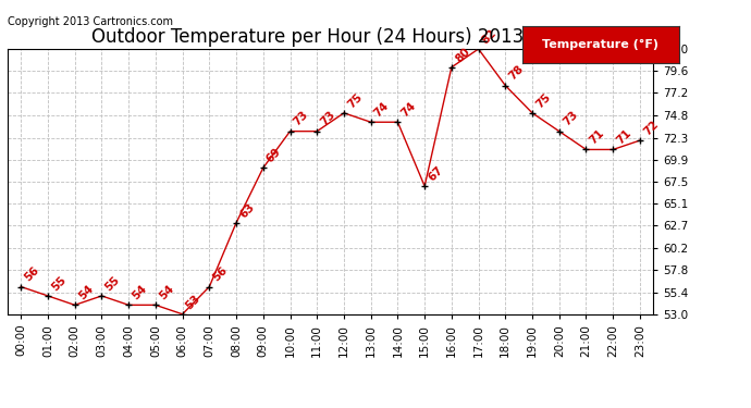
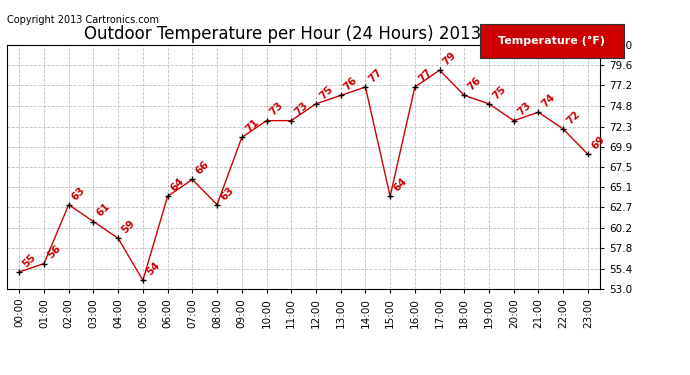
00:00: 56 -> 55
01:00: 55 -> 56
02:00: 54 -> 63
03:00: 55 -> 61
04:00: 54 -> 59
06:00: 53 -> 64
07:00: 56 -> 66
09:00: 69 -> 71
13:00: 74 -> 76
14:00: 74 -> 77
15:00: 67 -> 64
16:00: 80 -> 77
17:00: 82 -> 79
18:00: 78 -> 76
21:00: 71 -> 74
22:00: 71 -> 72
23:00: 72 -> 69
